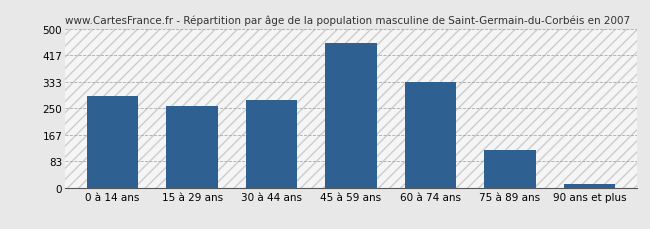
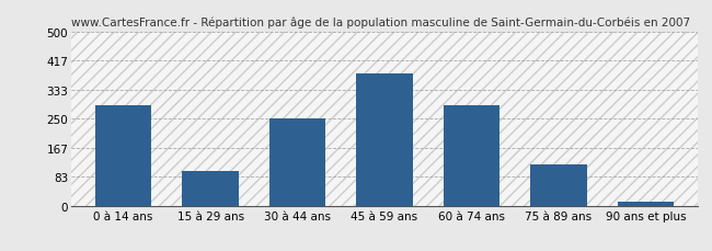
15 à 29 ans: 258 -> 100
30 à 44 ans: 275 -> 250
45 à 59 ans: 456 -> 380
60 à 74 ans: 333 -> 290
